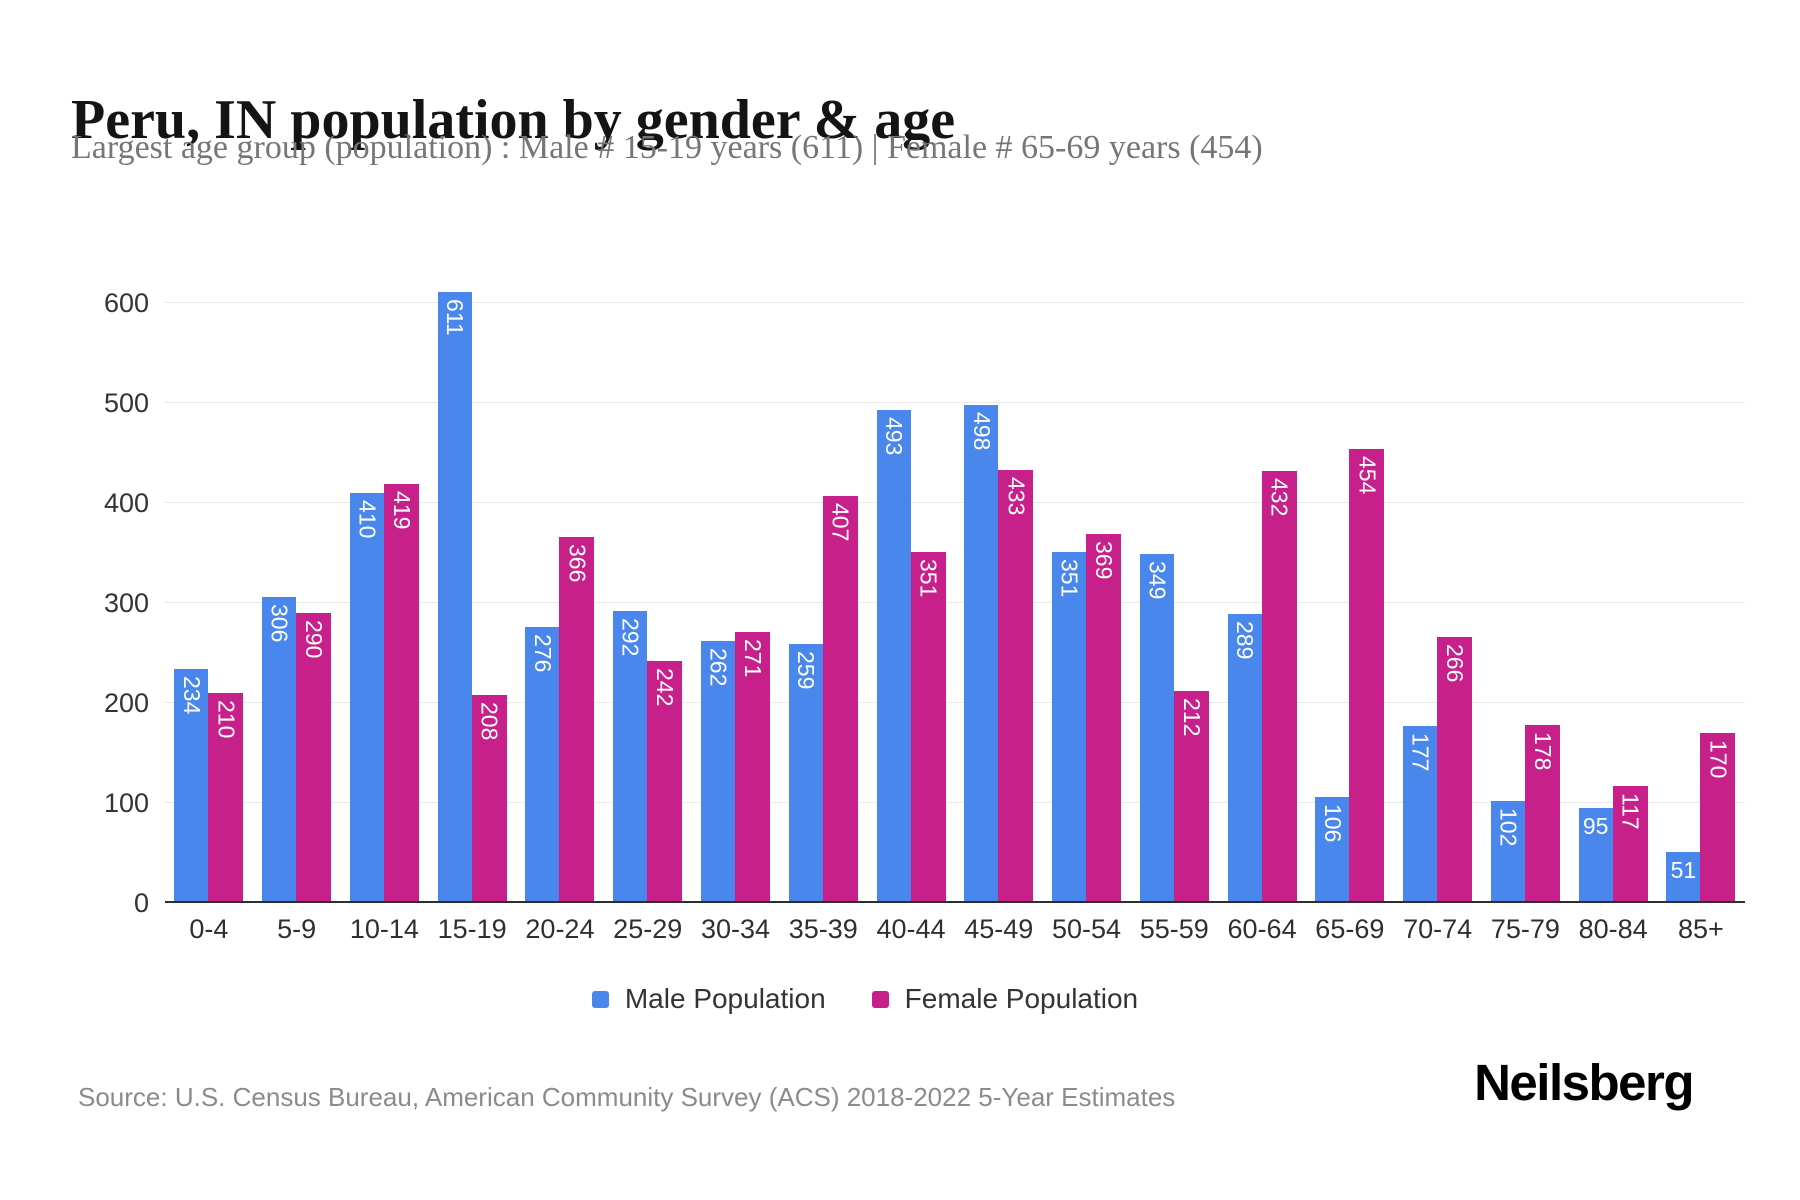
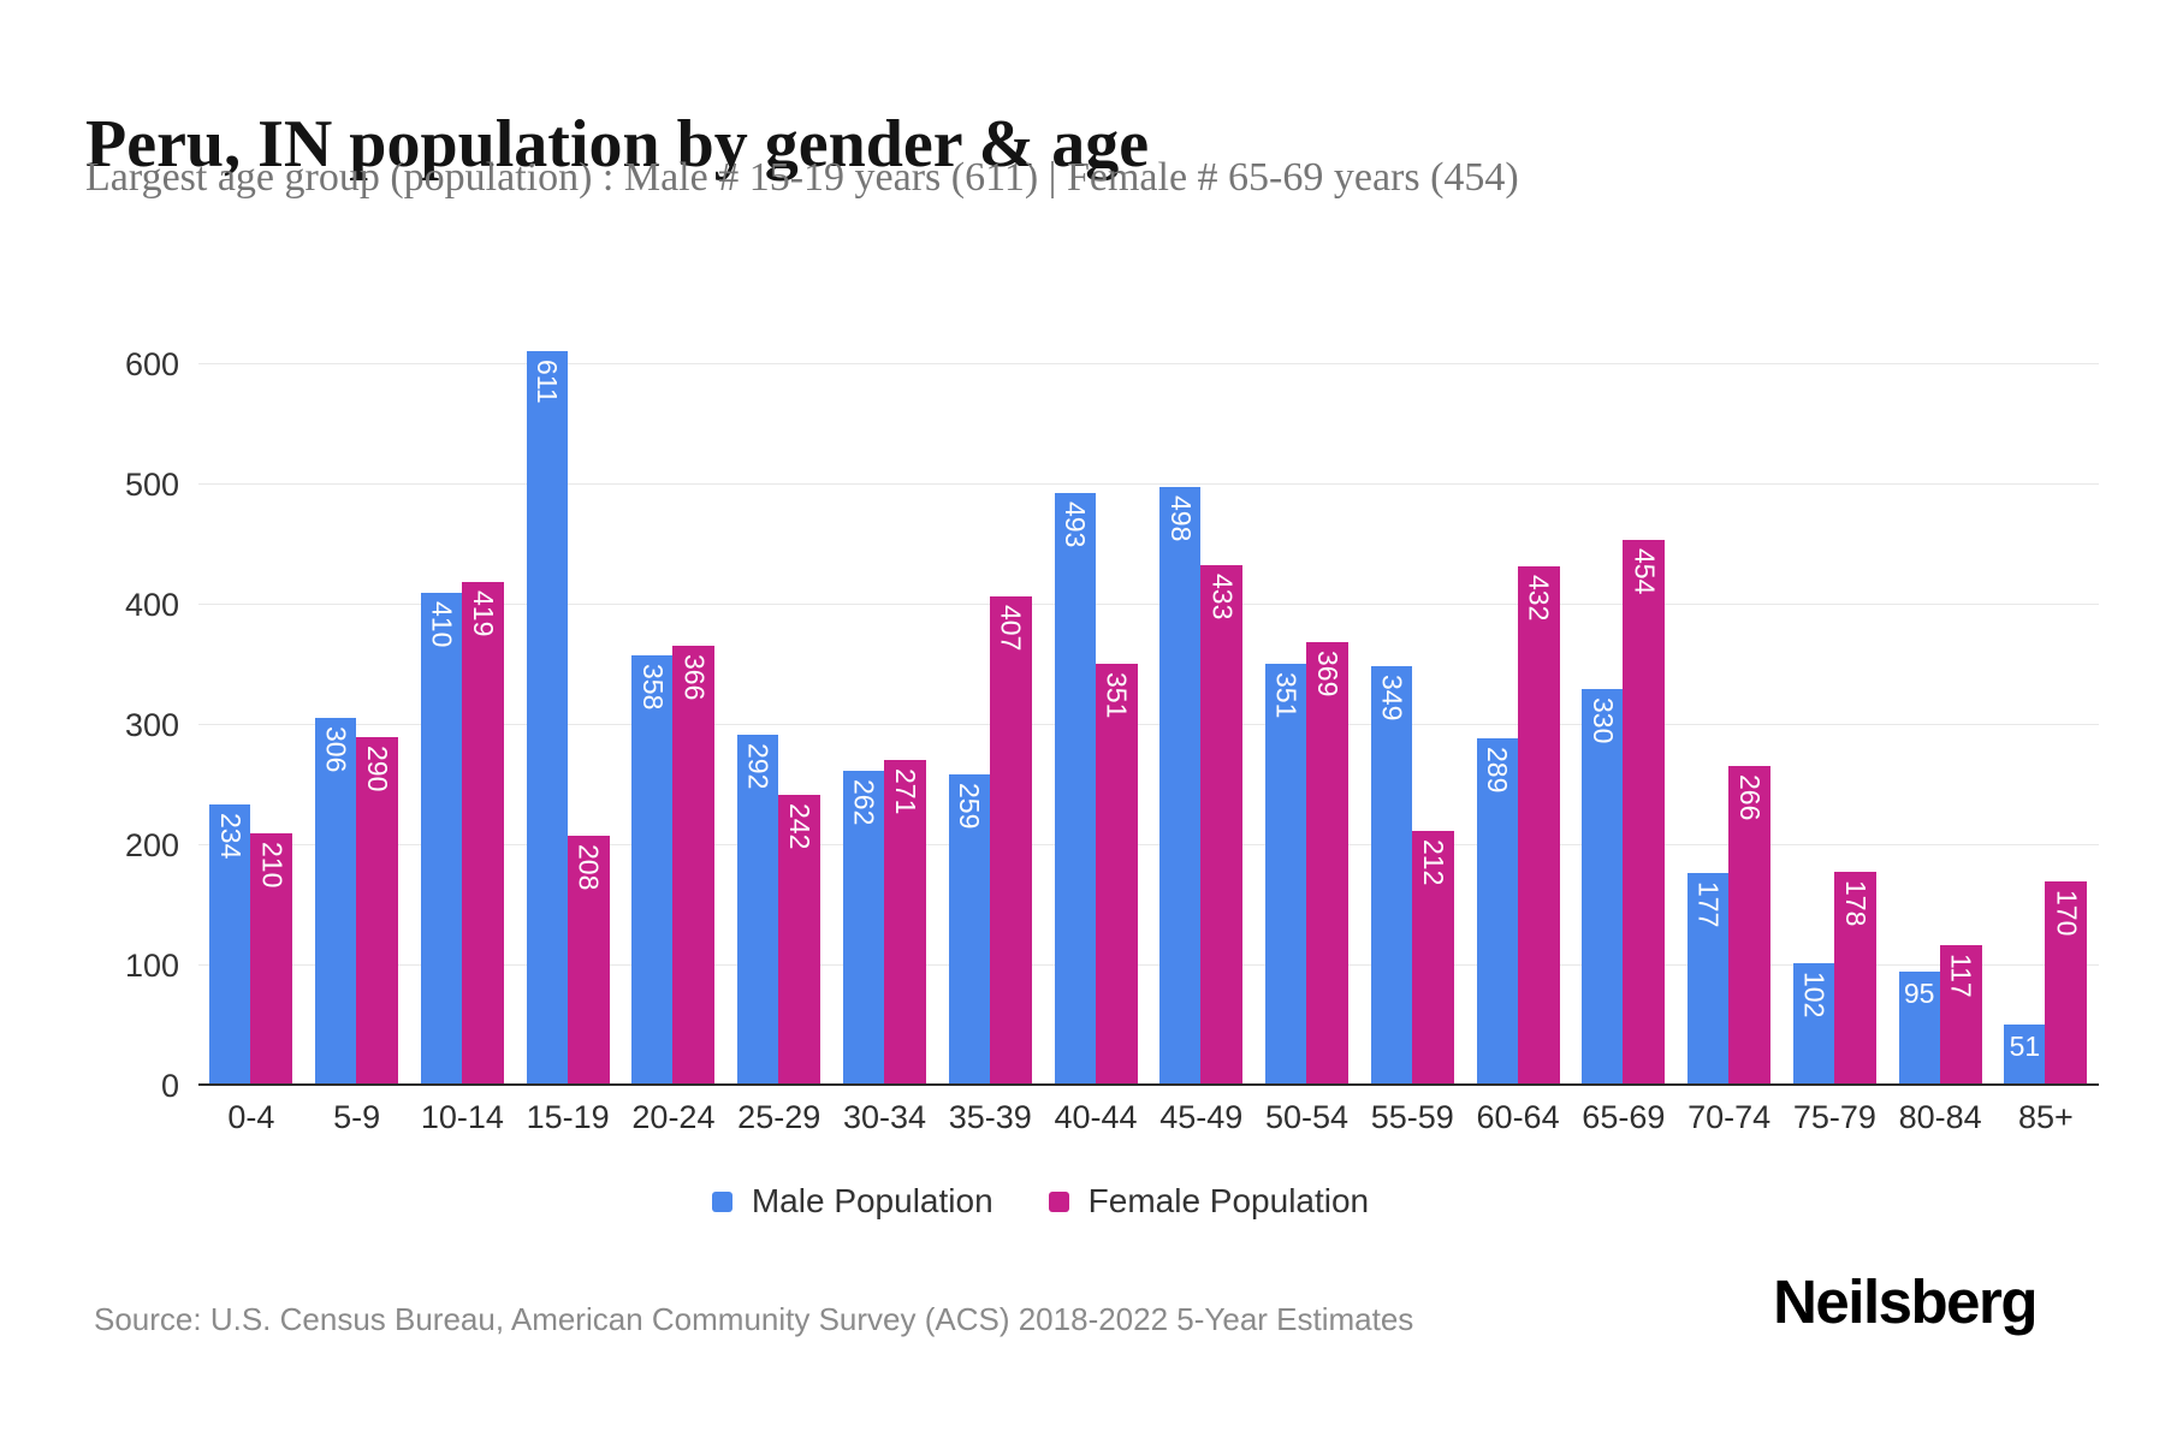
Male Population/20-24: 276 -> 358
Male Population/65-69: 106 -> 330
